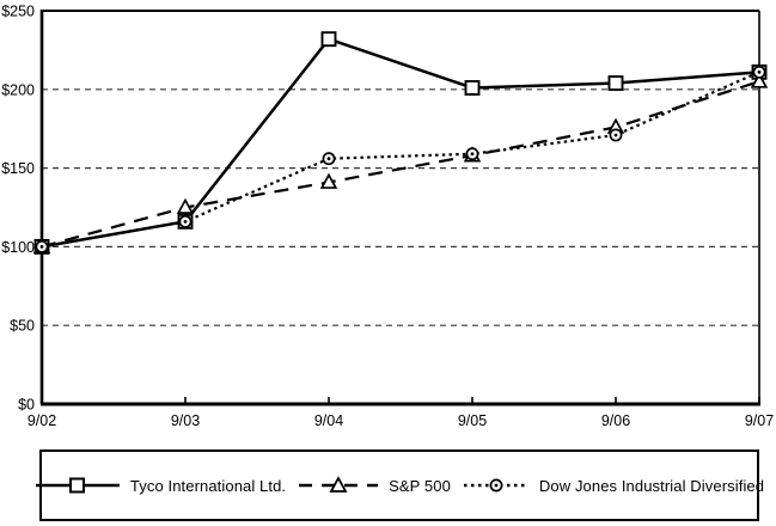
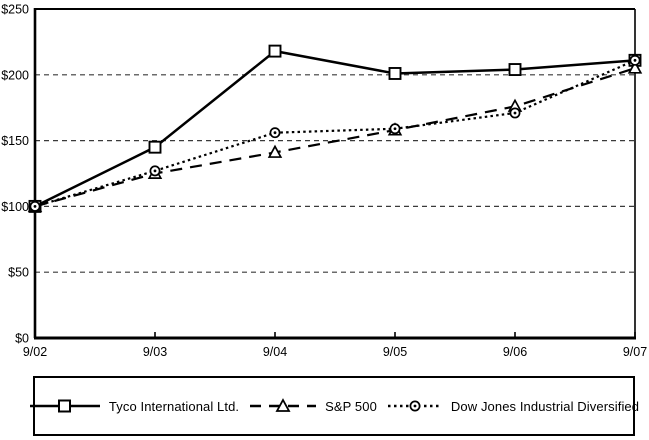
Tyco International Ltd./9/03: $116 -> $145
Dow Jones Industrial Diversified/9/03: $116 -> $127
Tyco International Ltd./9/04: $232 -> $218
